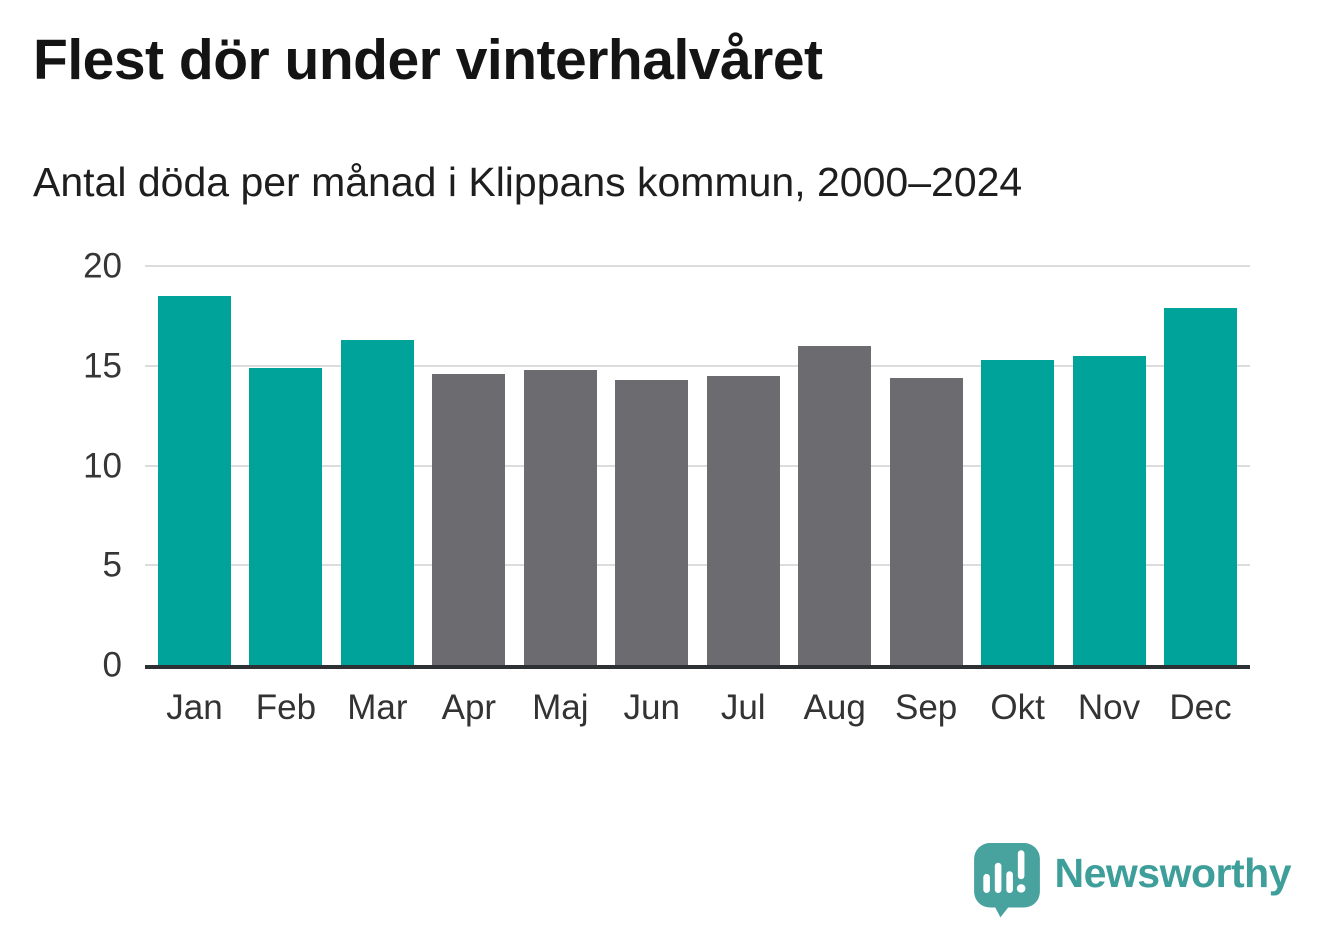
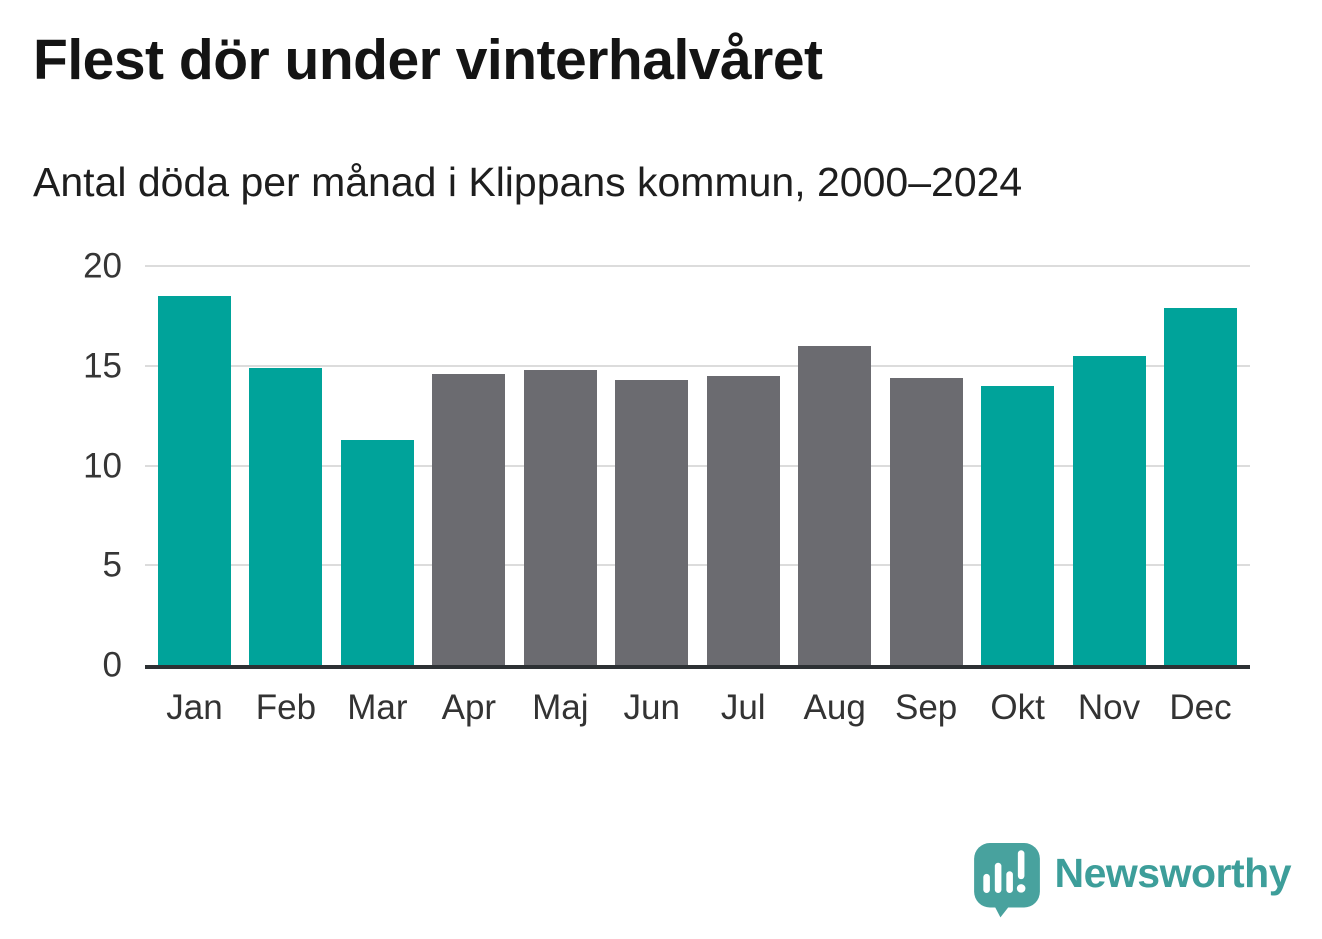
Mar: 16.3 -> 11.3
Okt: 15.3 -> 14.0
